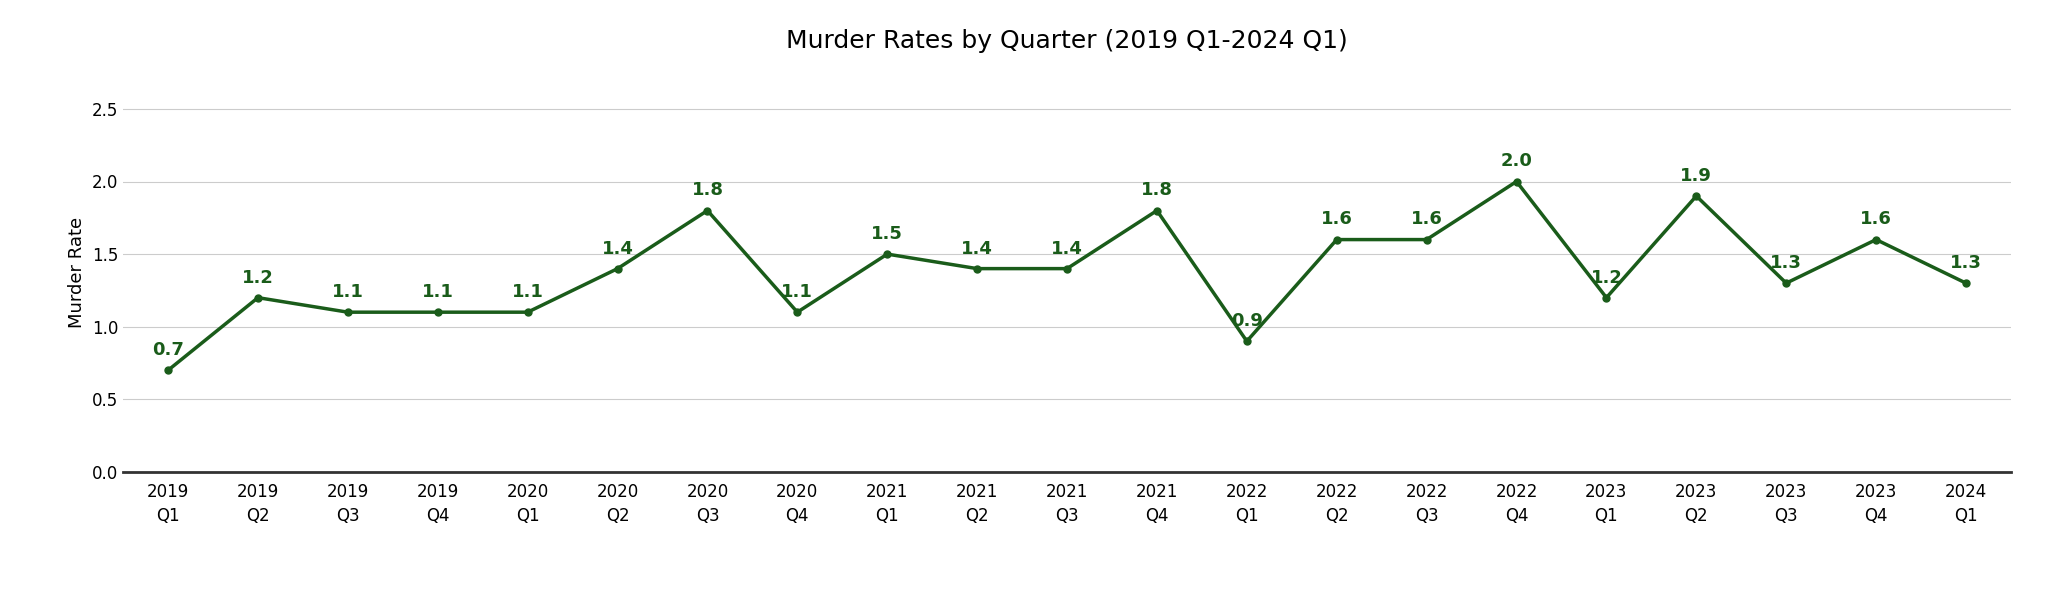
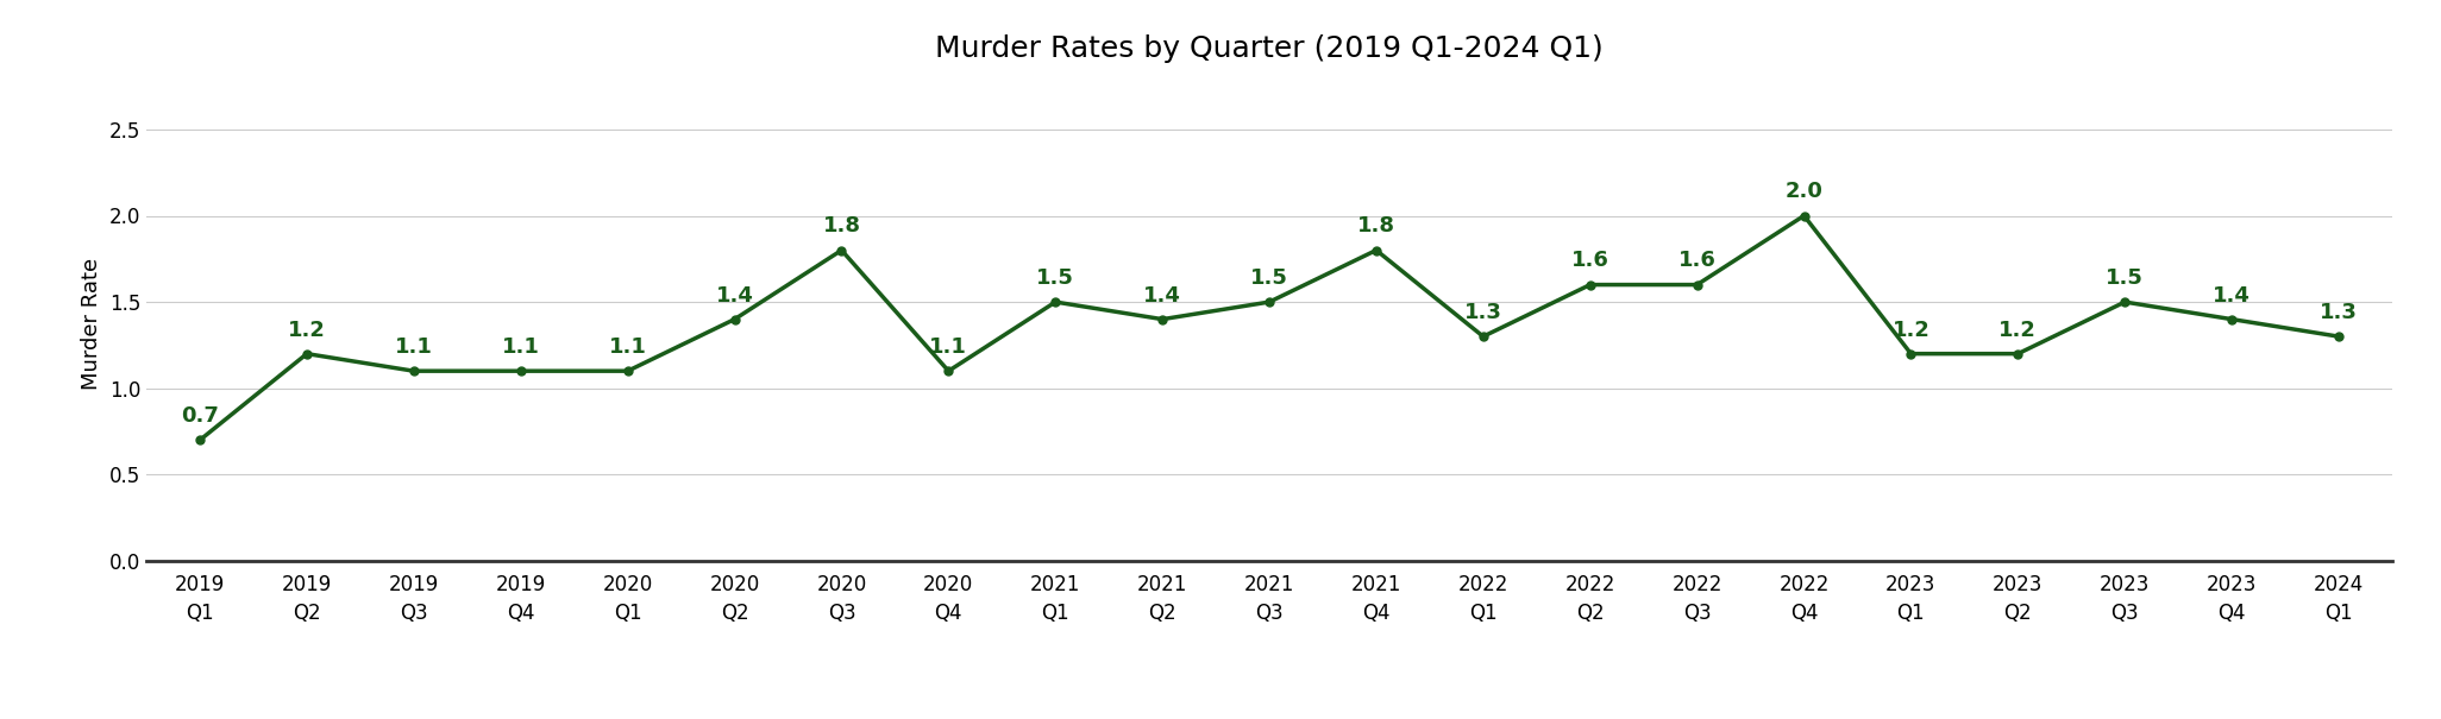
2021 Q3: 1.4 -> 1.5
2022 Q1: 0.9 -> 1.3
2023 Q2: 1.9 -> 1.2
2023 Q3: 1.3 -> 1.5
2023 Q4: 1.6 -> 1.4
